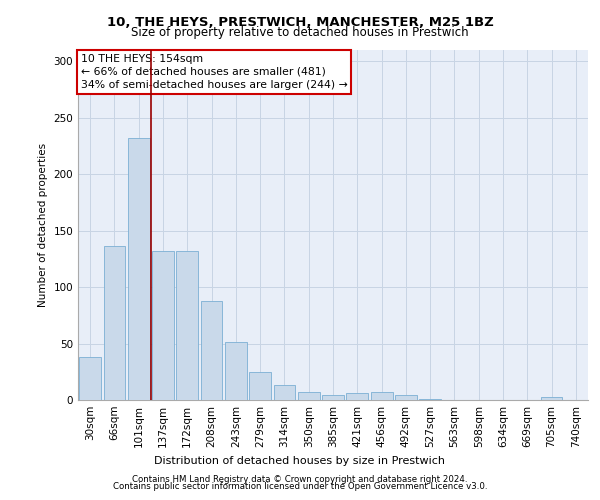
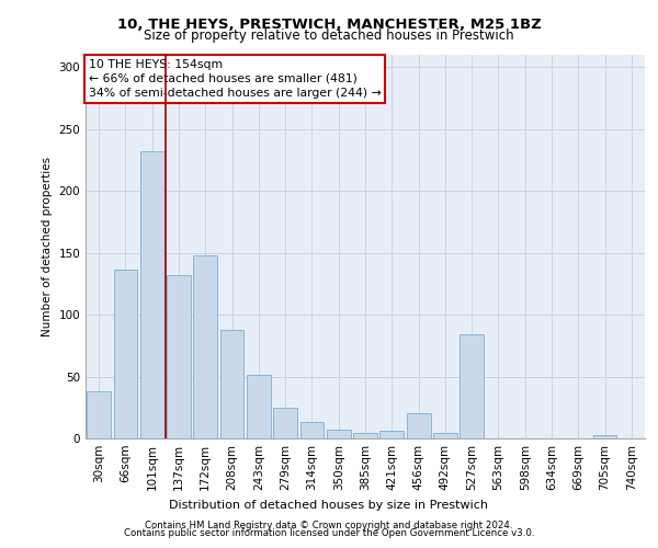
172sqm: 132 -> 148
456sqm: 7 -> 20
527sqm: 1 -> 84
